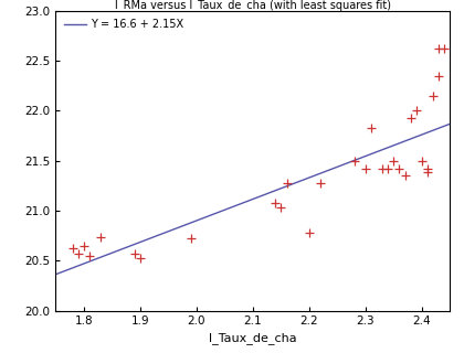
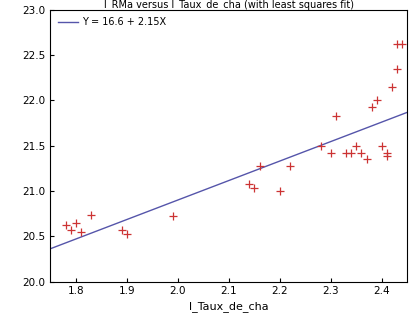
2.2: 20.78 -> 21.00
